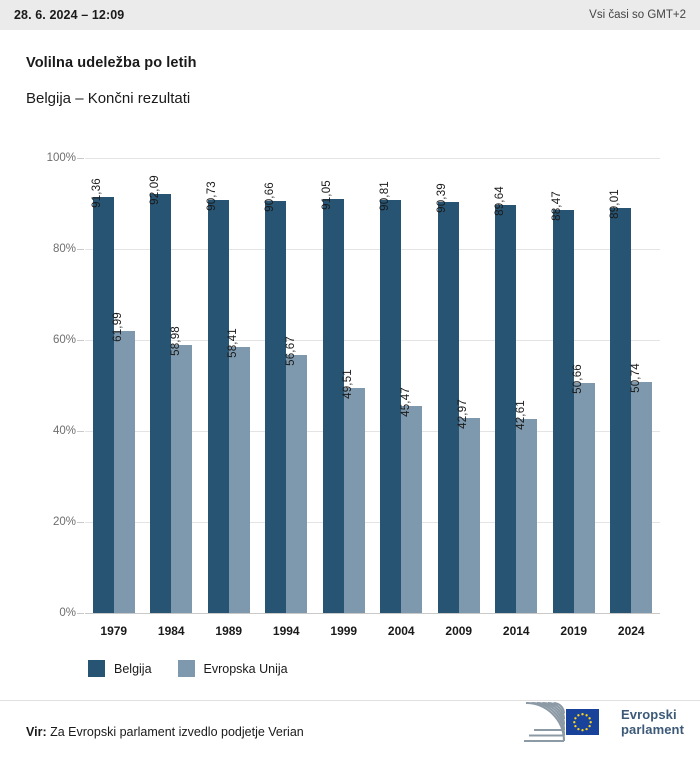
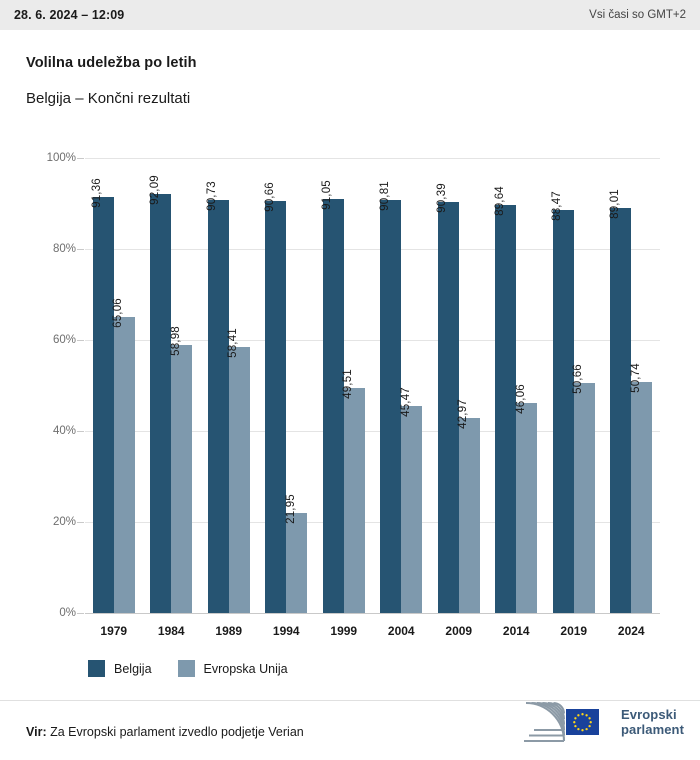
Evropska Unija/1979: 61,99 -> 65,06
Evropska Unija/1994: 56,67 -> 21,95
Evropska Unija/2014: 42,61 -> 46,06
